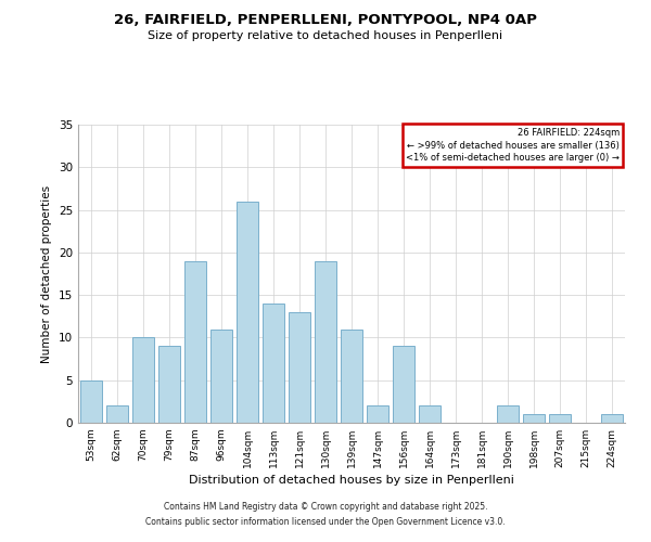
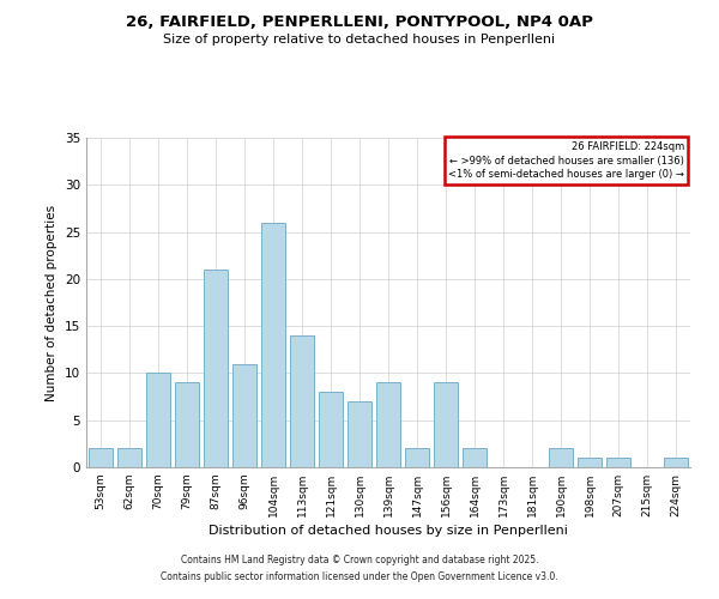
53sqm: 5 -> 2
87sqm: 19 -> 21
121sqm: 13 -> 8
130sqm: 19 -> 7
139sqm: 11 -> 9
